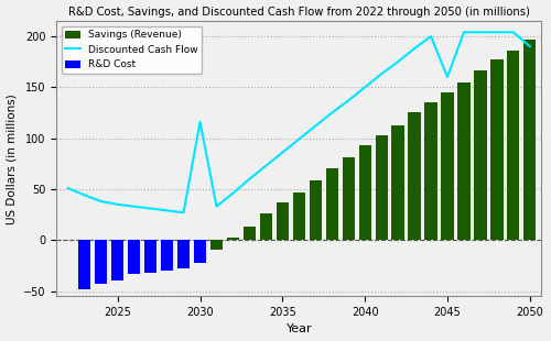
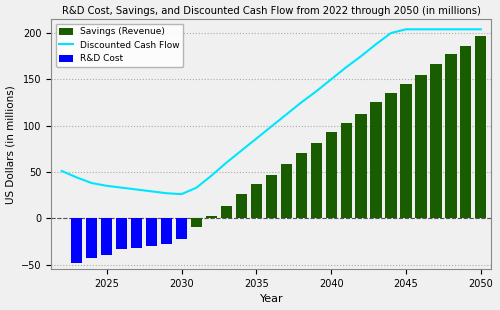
Discounted Cash Flow/2030: 116 -> 26
Discounted Cash Flow/2045: 160 -> 204
Discounted Cash Flow/2050: 190 -> 204
